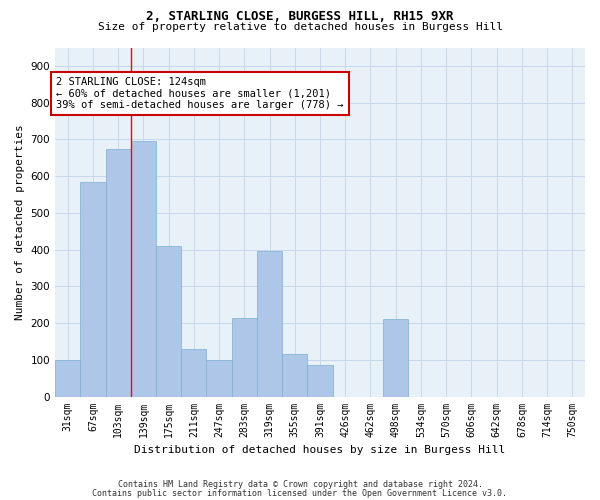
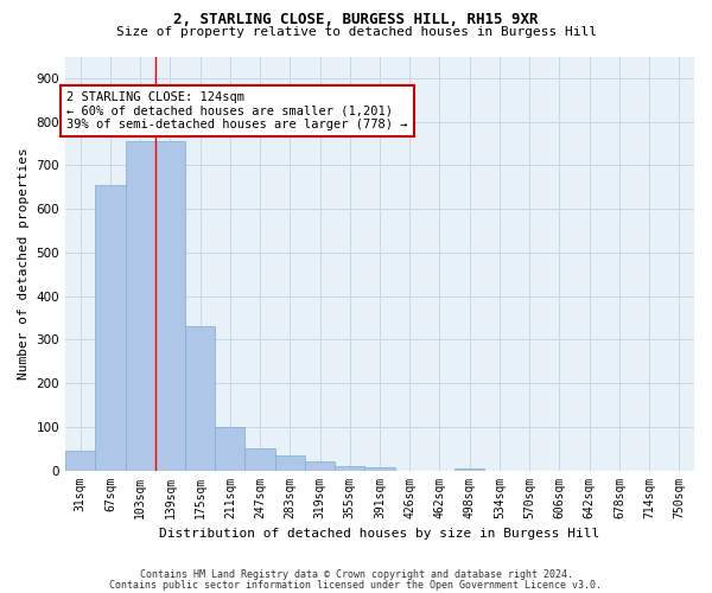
31sqm: 100 -> 45
67sqm: 585 -> 655
103sqm: 675 -> 755
139sqm: 695 -> 755
175sqm: 410 -> 330
211sqm: 130 -> 100
247sqm: 100 -> 50
283sqm: 215 -> 35
319sqm: 395 -> 20
355sqm: 115 -> 10
391sqm: 85 -> 8
498sqm: 210 -> 5
